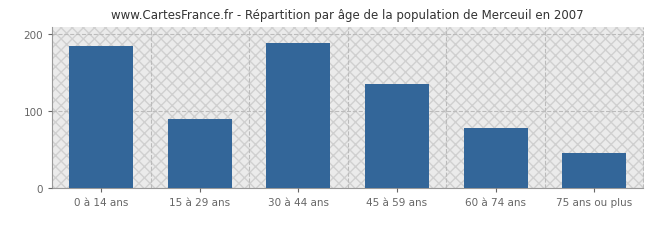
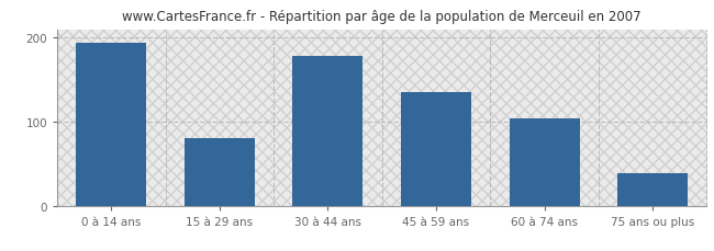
0 à 14 ans: 185 -> 194
15 à 29 ans: 90 -> 80
30 à 44 ans: 188 -> 178
60 à 74 ans: 78 -> 104
75 ans ou plus: 45 -> 38
